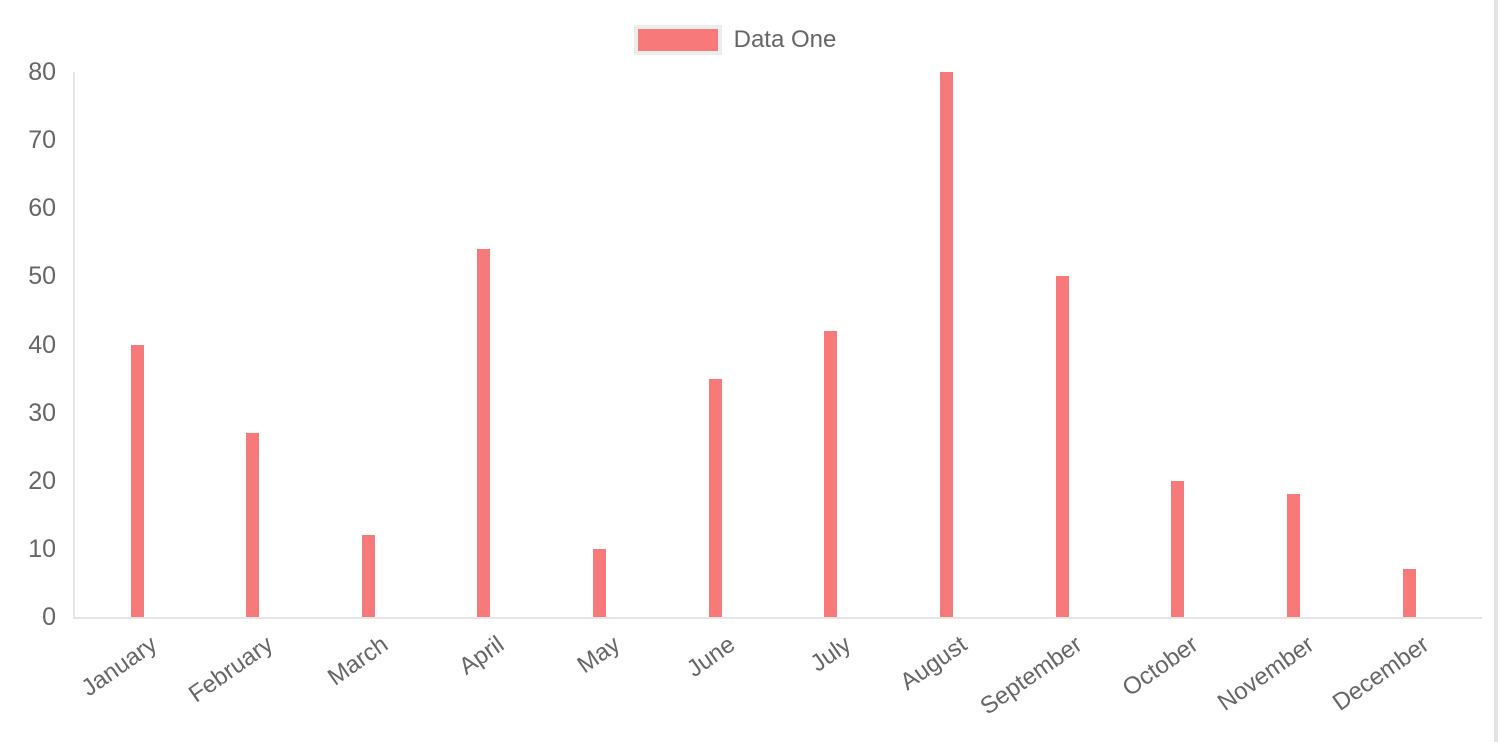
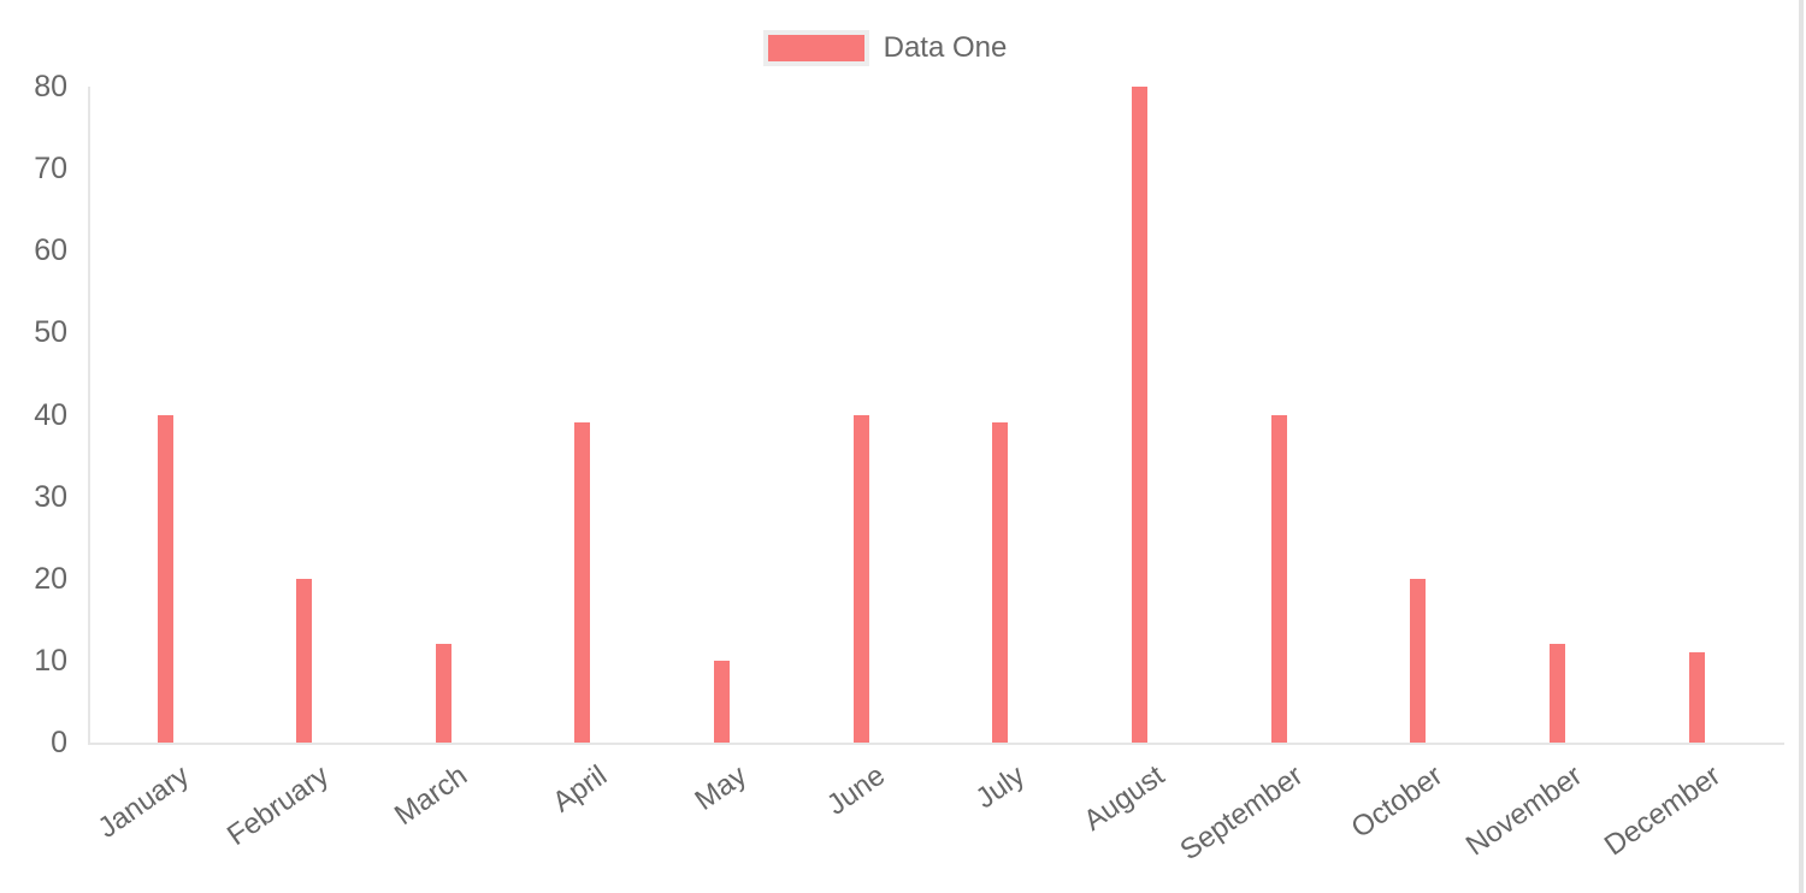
February: 27 -> 20
April: 54 -> 39
June: 35 -> 40
July: 42 -> 39
September: 50 -> 40
November: 18 -> 12
December: 7 -> 11
